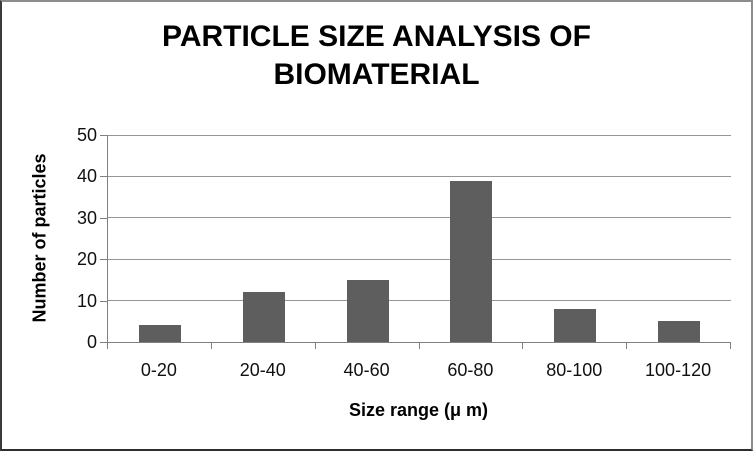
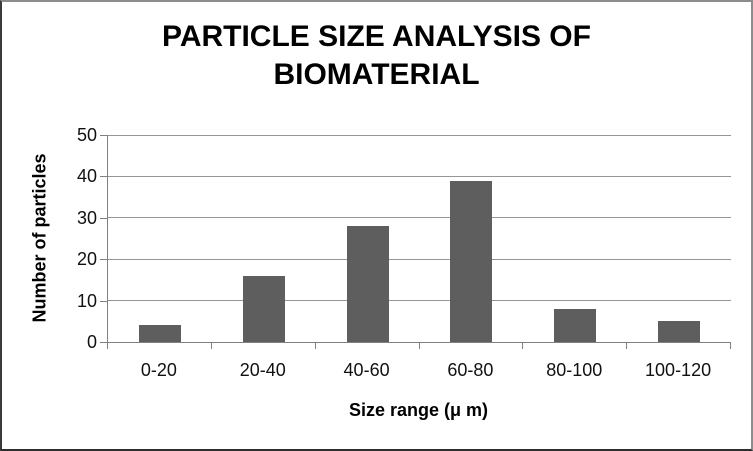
20-40: 12 -> 16
40-60: 15 -> 28
